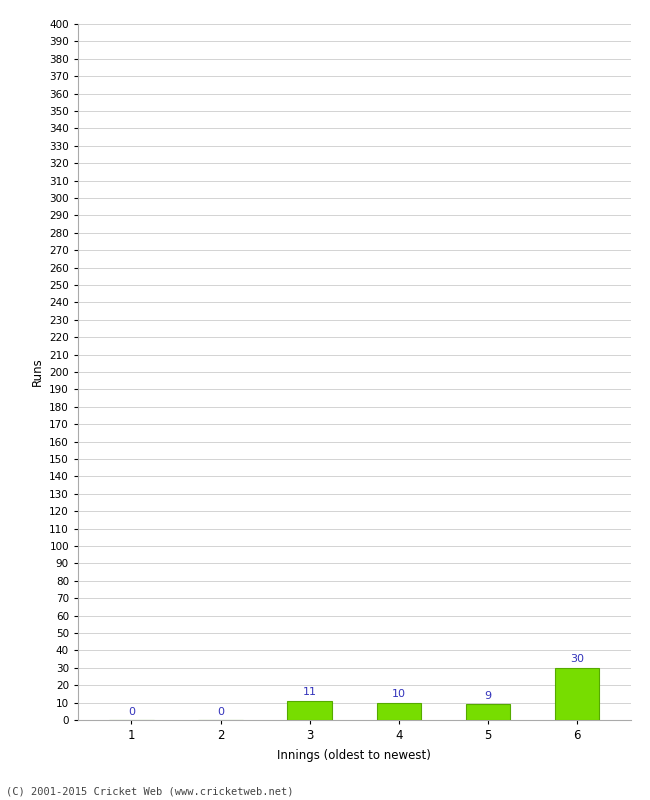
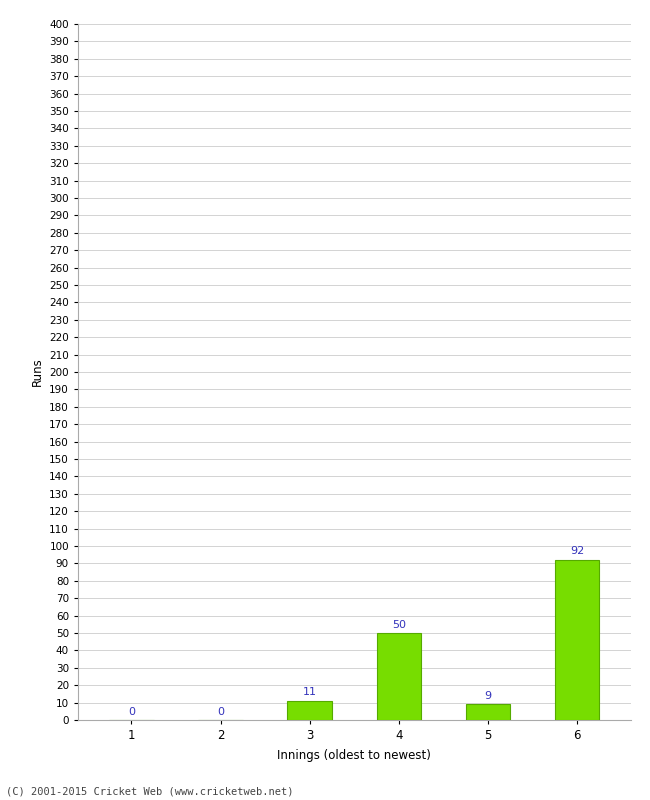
4: 10 -> 50
6: 30 -> 92
